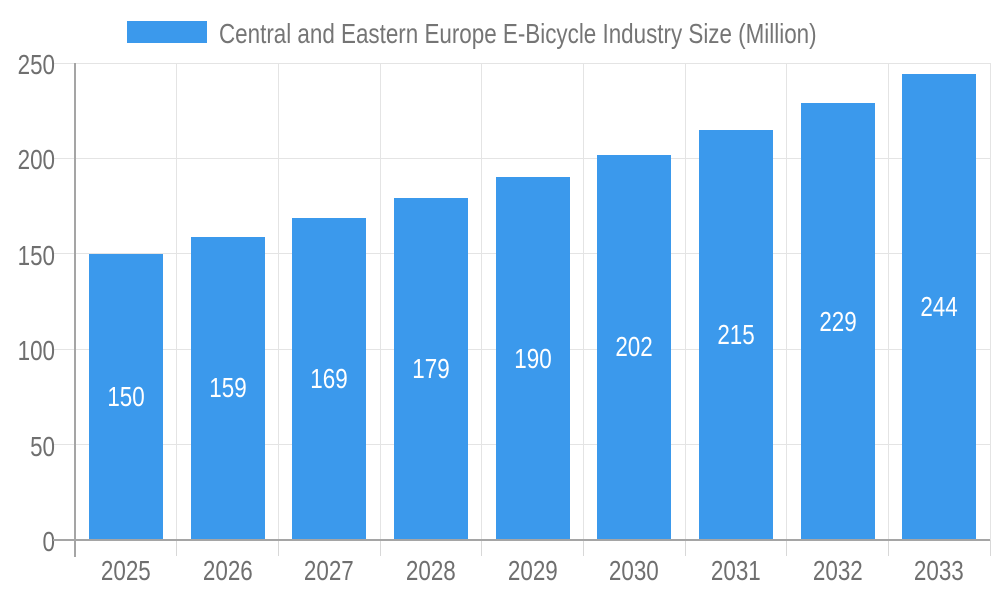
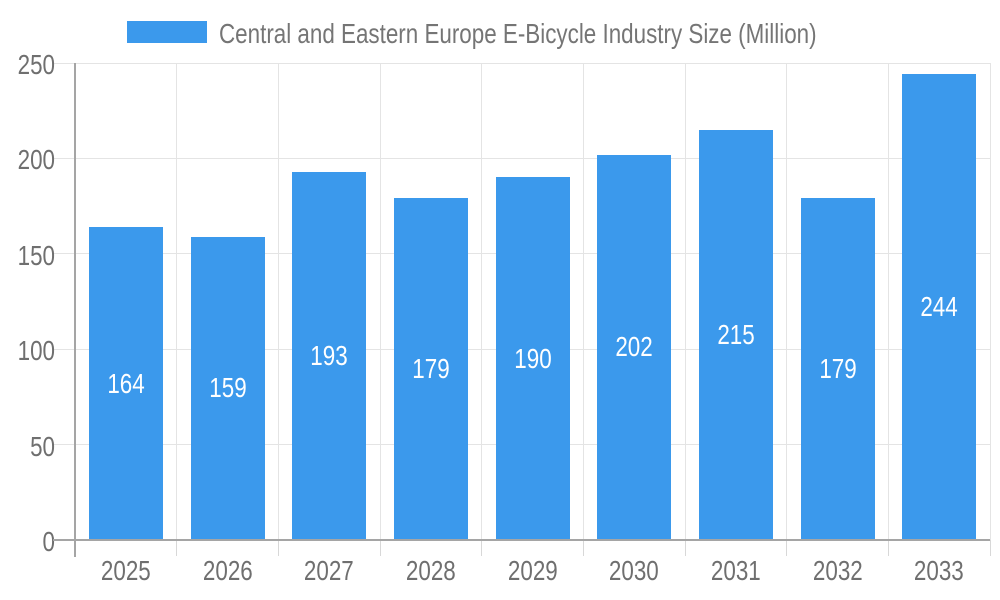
2025: 150 -> 164
2027: 169 -> 193
2032: 229 -> 179
